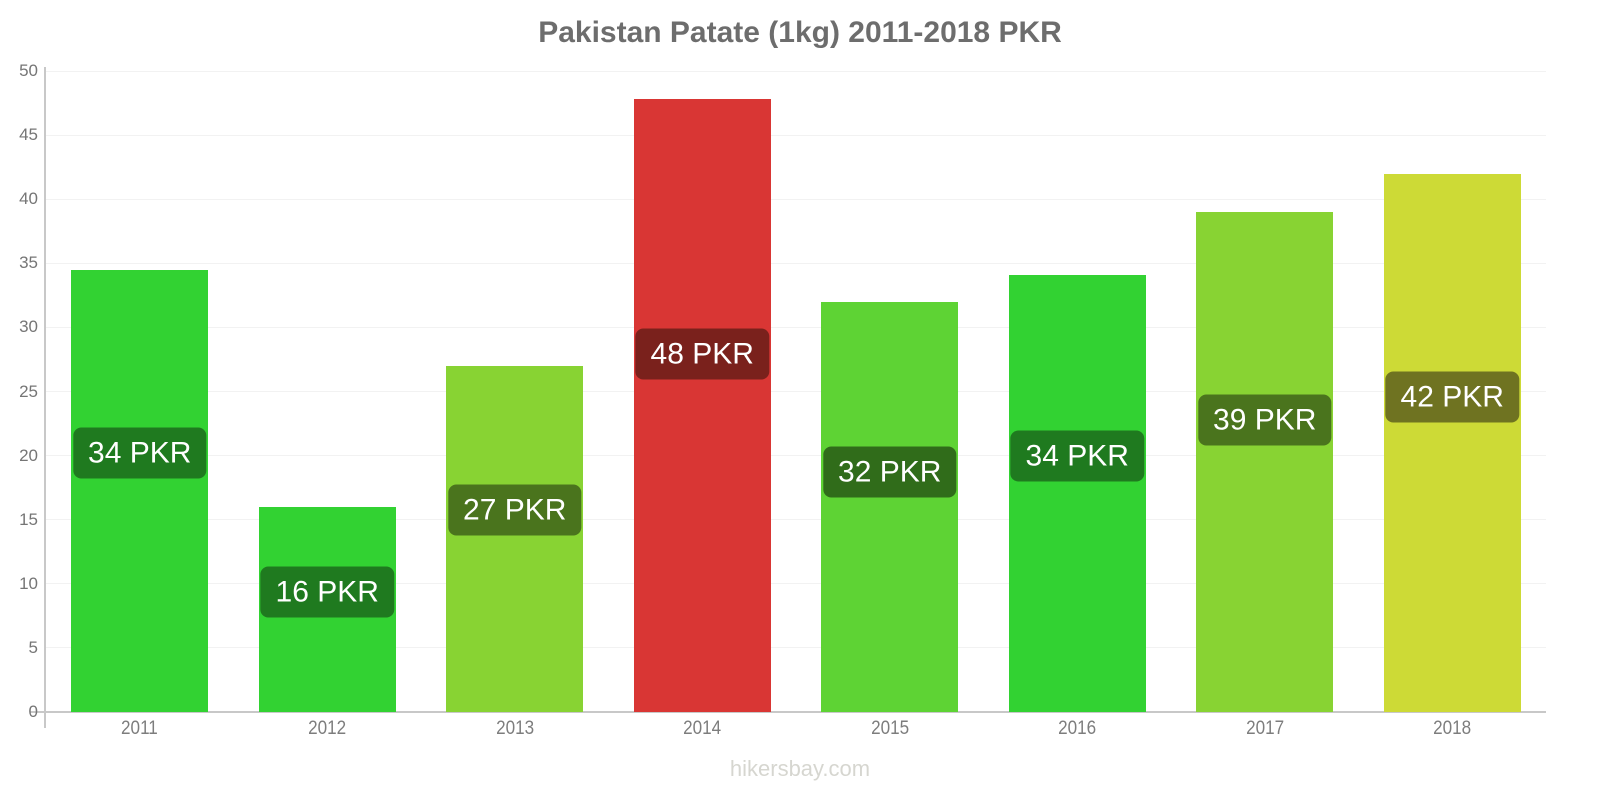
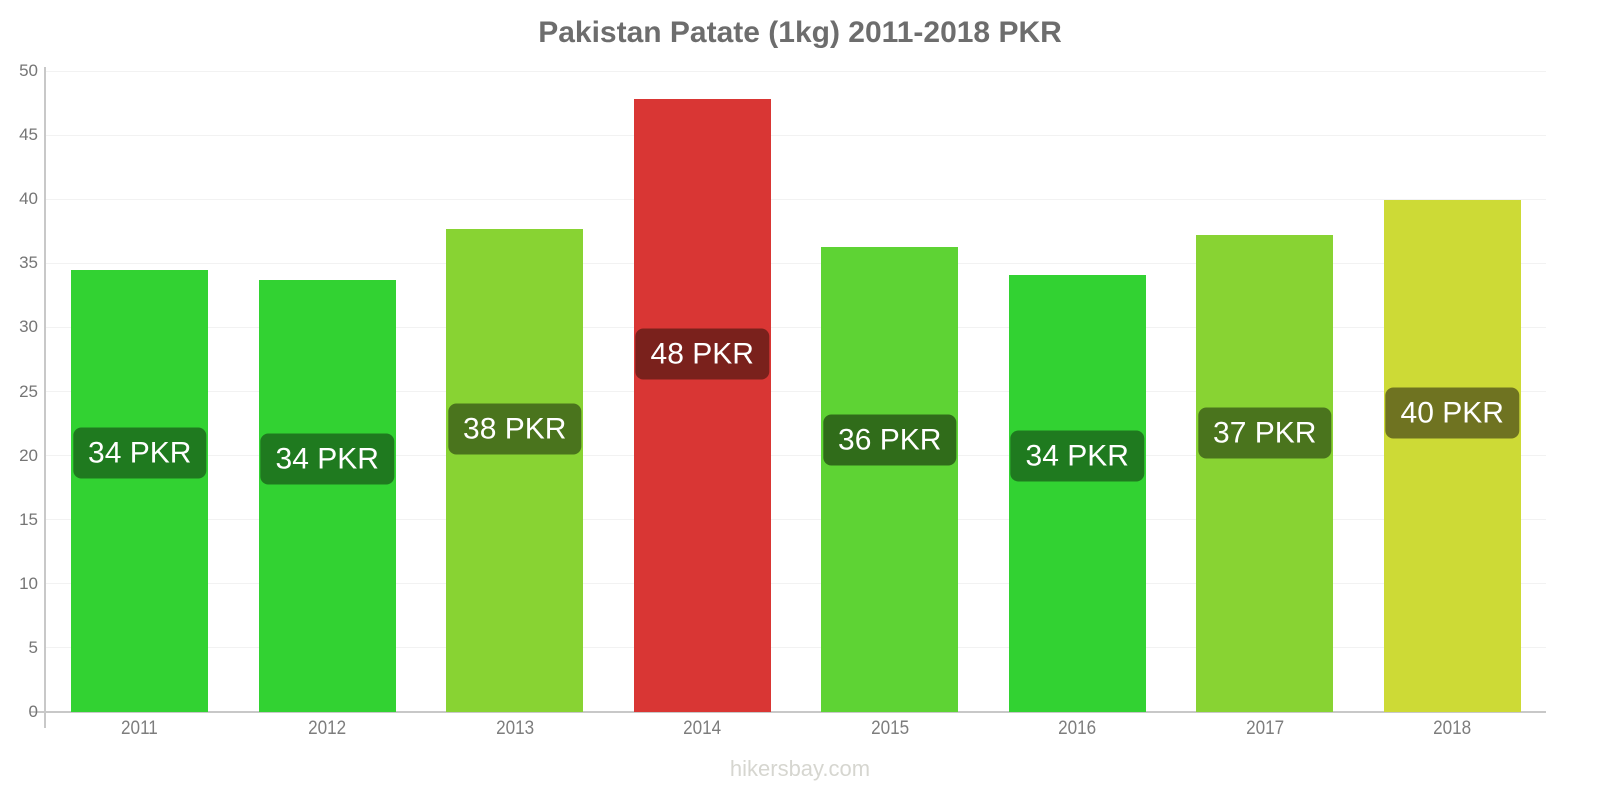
2012: 16 -> 34
2013: 27 -> 38
2015: 32 -> 36
2017: 39 -> 37
2018: 42 -> 40
